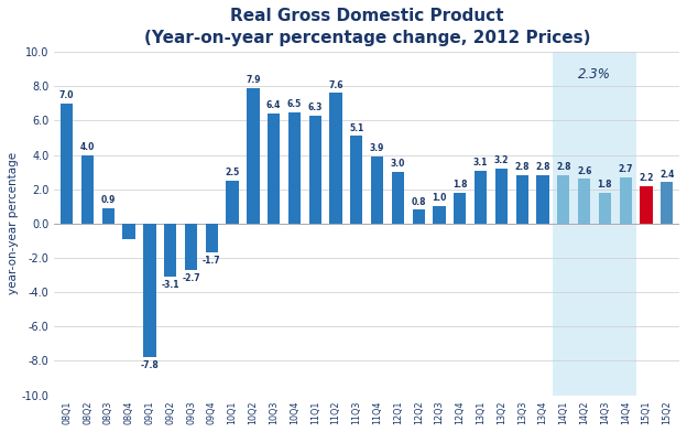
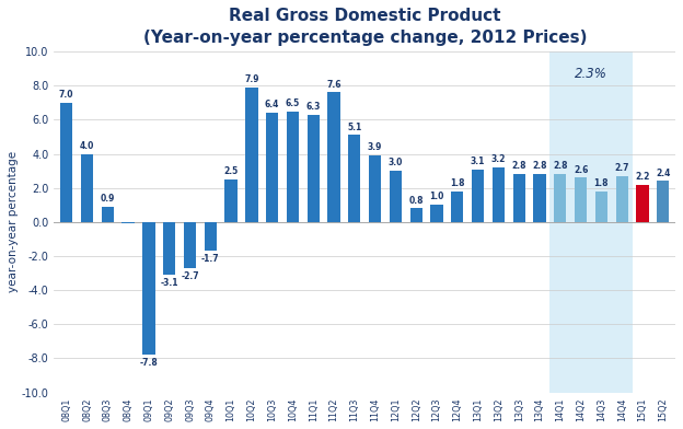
08Q4: -0.9 -> -0.1
